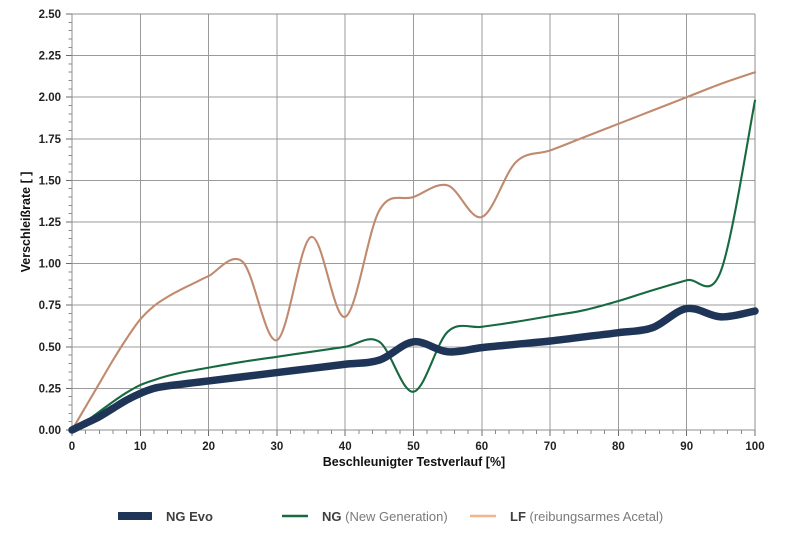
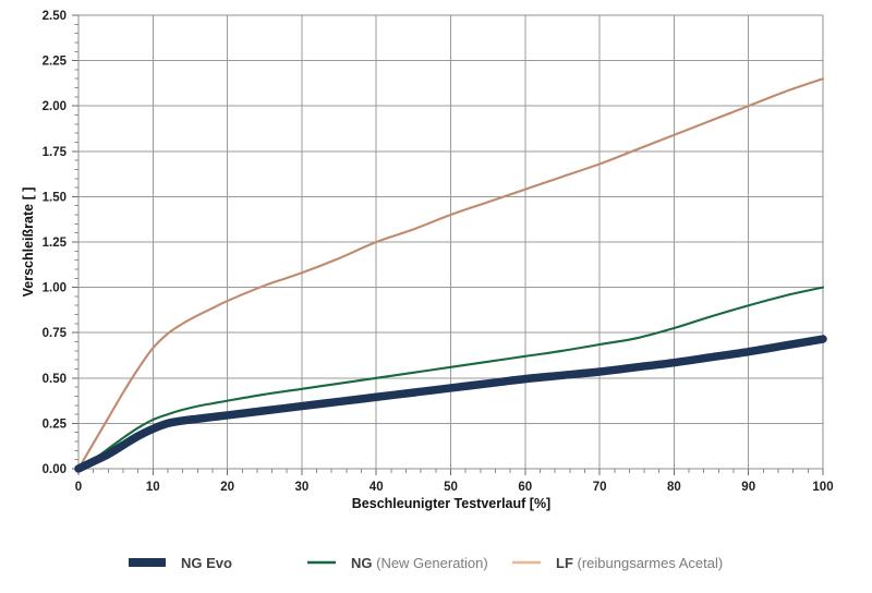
LF/30: 0.54 -> 1.08
LF/40: 0.68 -> 1.25
NG Evo/50: 0.53 -> 0.45
NG/50: 0.23 -> 0.56
LF/60: 1.28 -> 1.54
NG Evo/90: 0.73 -> 0.65
NG/100: 1.98 -> 1.00
